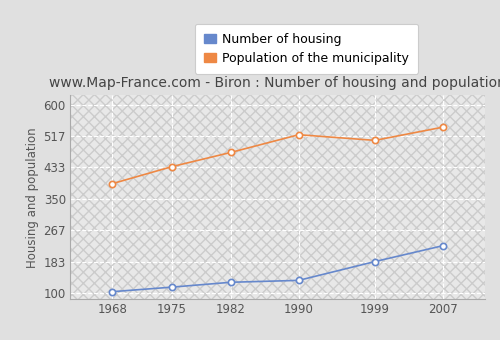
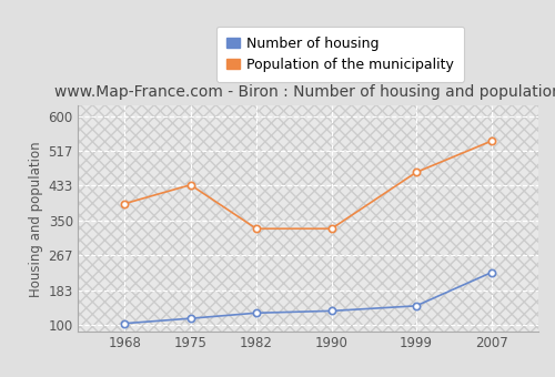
Population of the municipality/1982: 473 -> 330
Population of the municipality/1990: 520 -> 330
Number of housing/1999: 183 -> 145
Population of the municipality/1999: 505 -> 465
